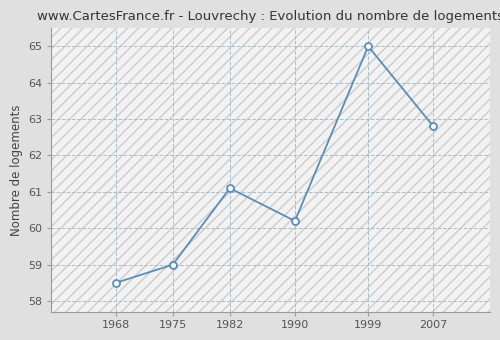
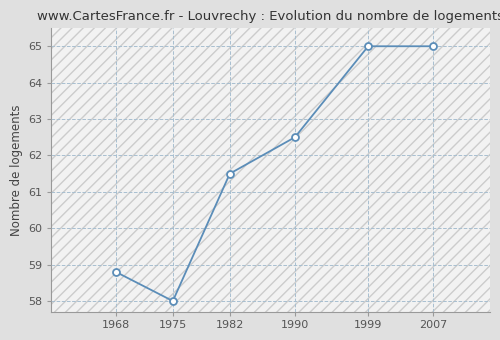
1968: 58.5 -> 58.8
1975: 59.0 -> 58.0
1982: 61.1 -> 61.5
1990: 60.2 -> 62.5
2007: 62.8 -> 65.0
